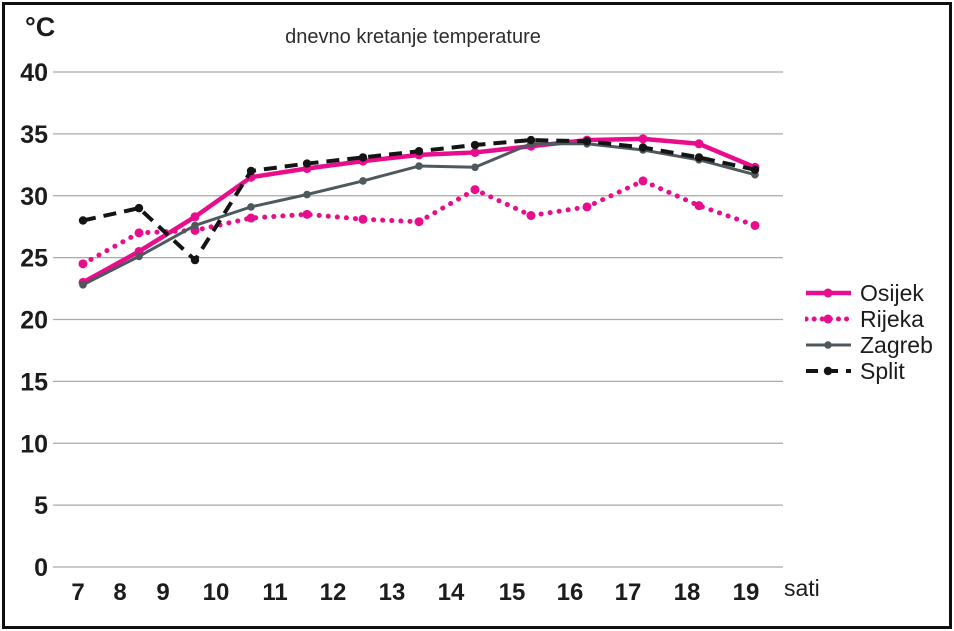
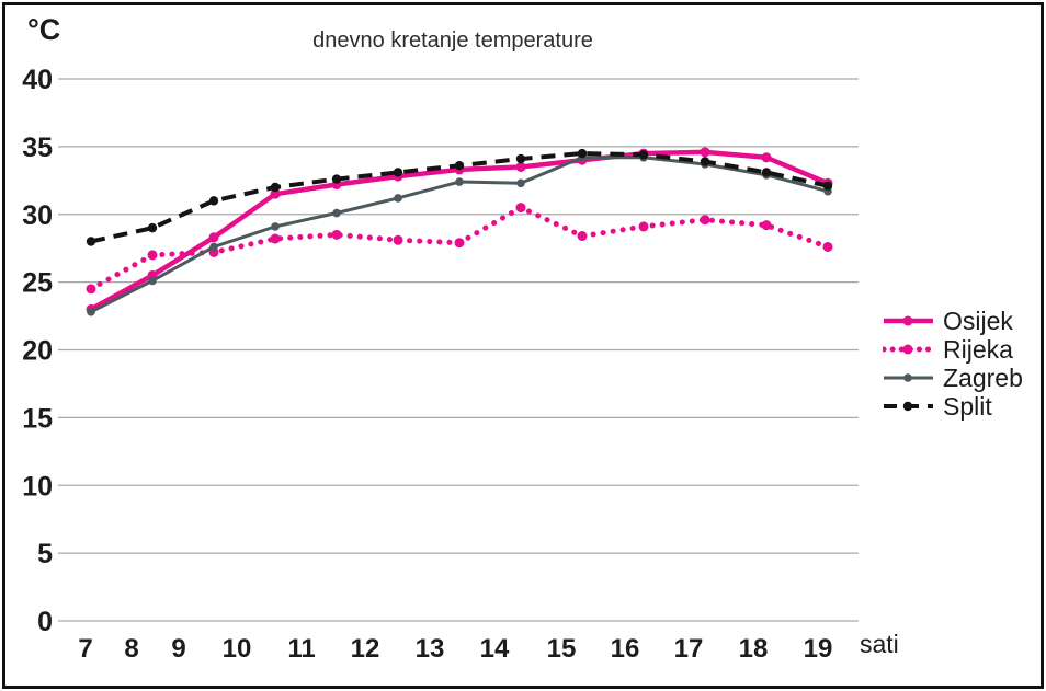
Split/9: 24.8 -> 31.0
Rijeka/17: 31.2 -> 29.6
